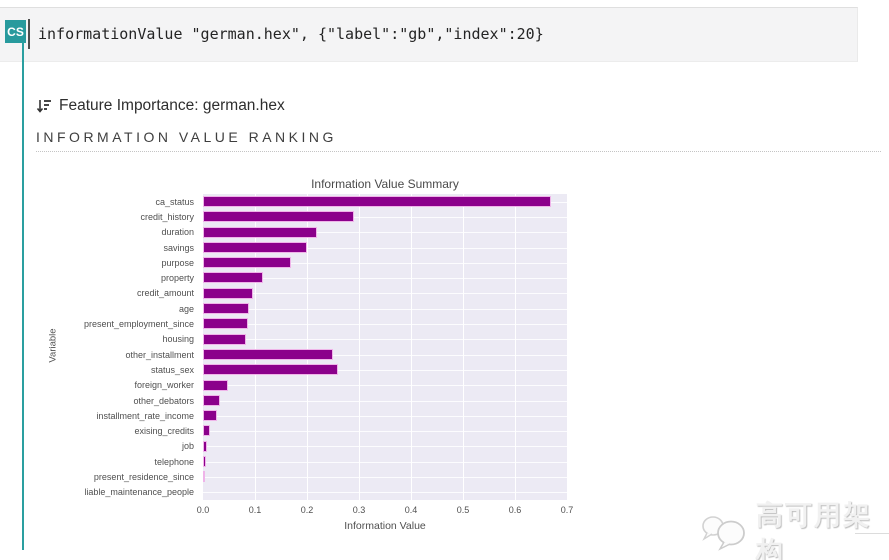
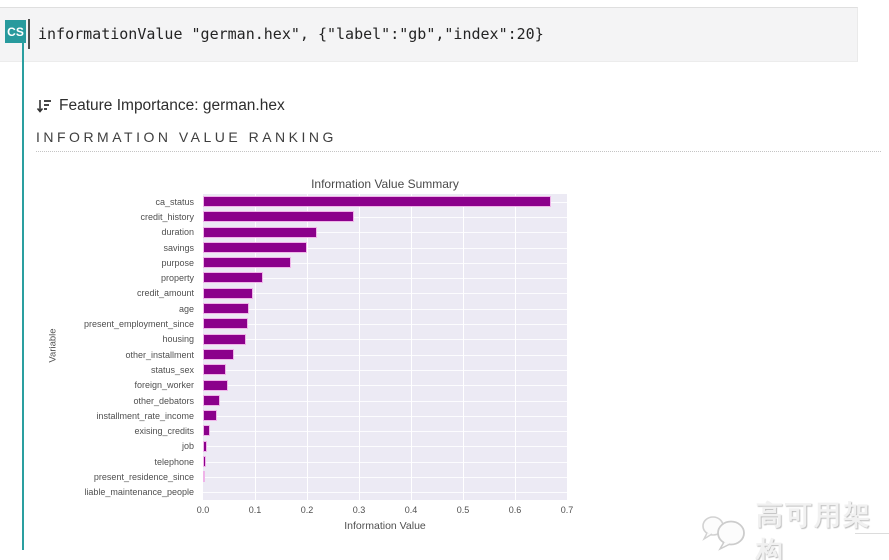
other_installment: 0.25 -> 0.06
status_sex: 0.26 -> 0.04
